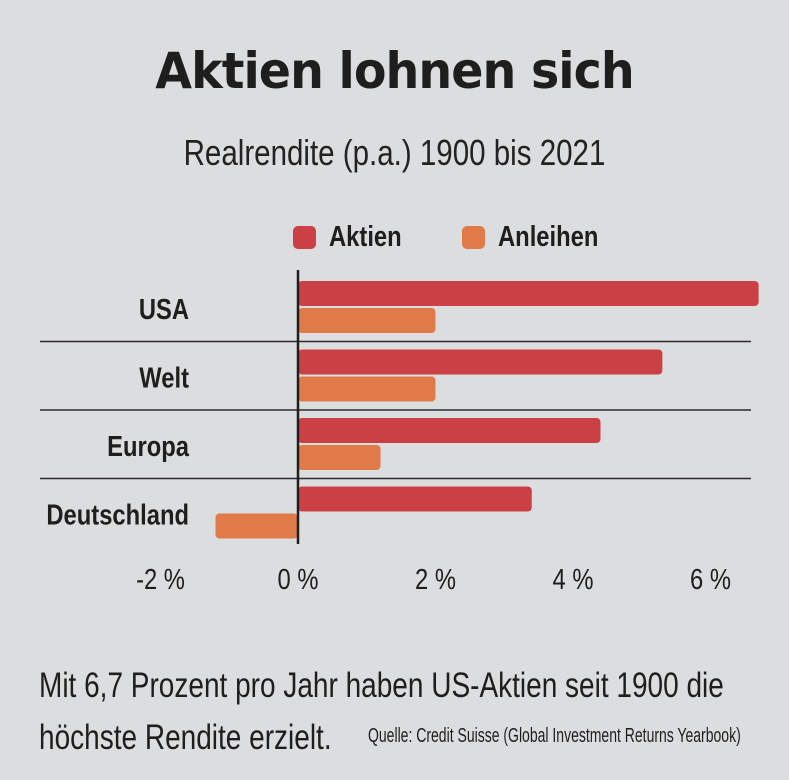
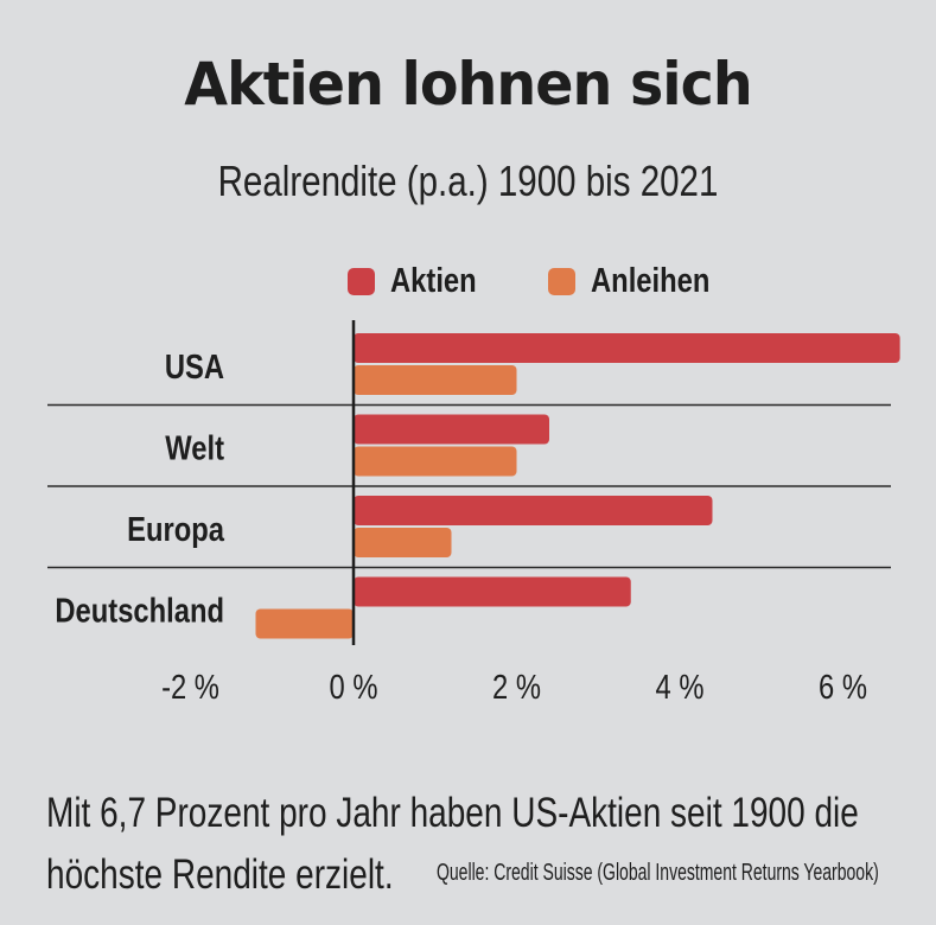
Aktien/Welt: 5.3% -> 2.4%
